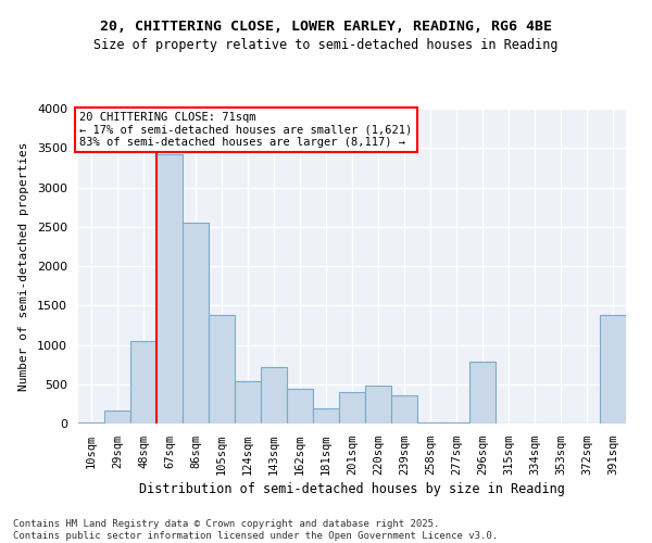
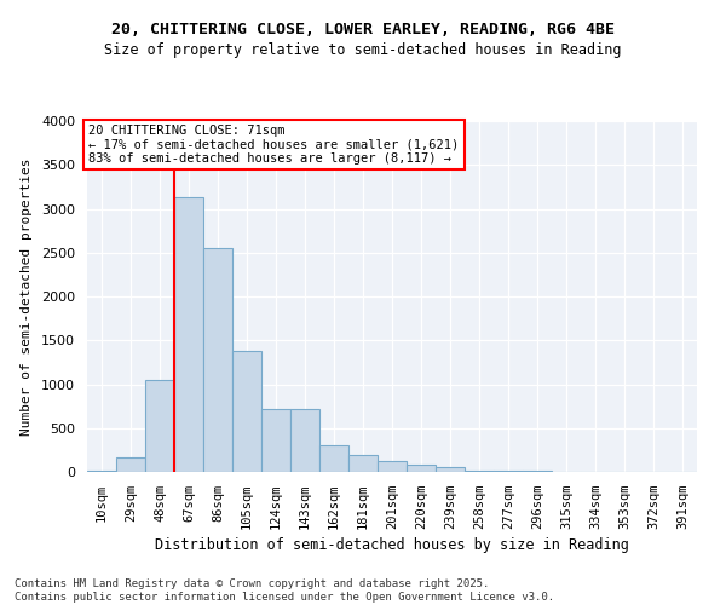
67sqm: 3420 -> 3130
124sqm: 540 -> 720
162sqm: 440 -> 310
201sqm: 400 -> 130
220sqm: 480 -> 80
239sqm: 360 -> 60
296sqm: 780 -> 10
391sqm: 1380 -> 0
